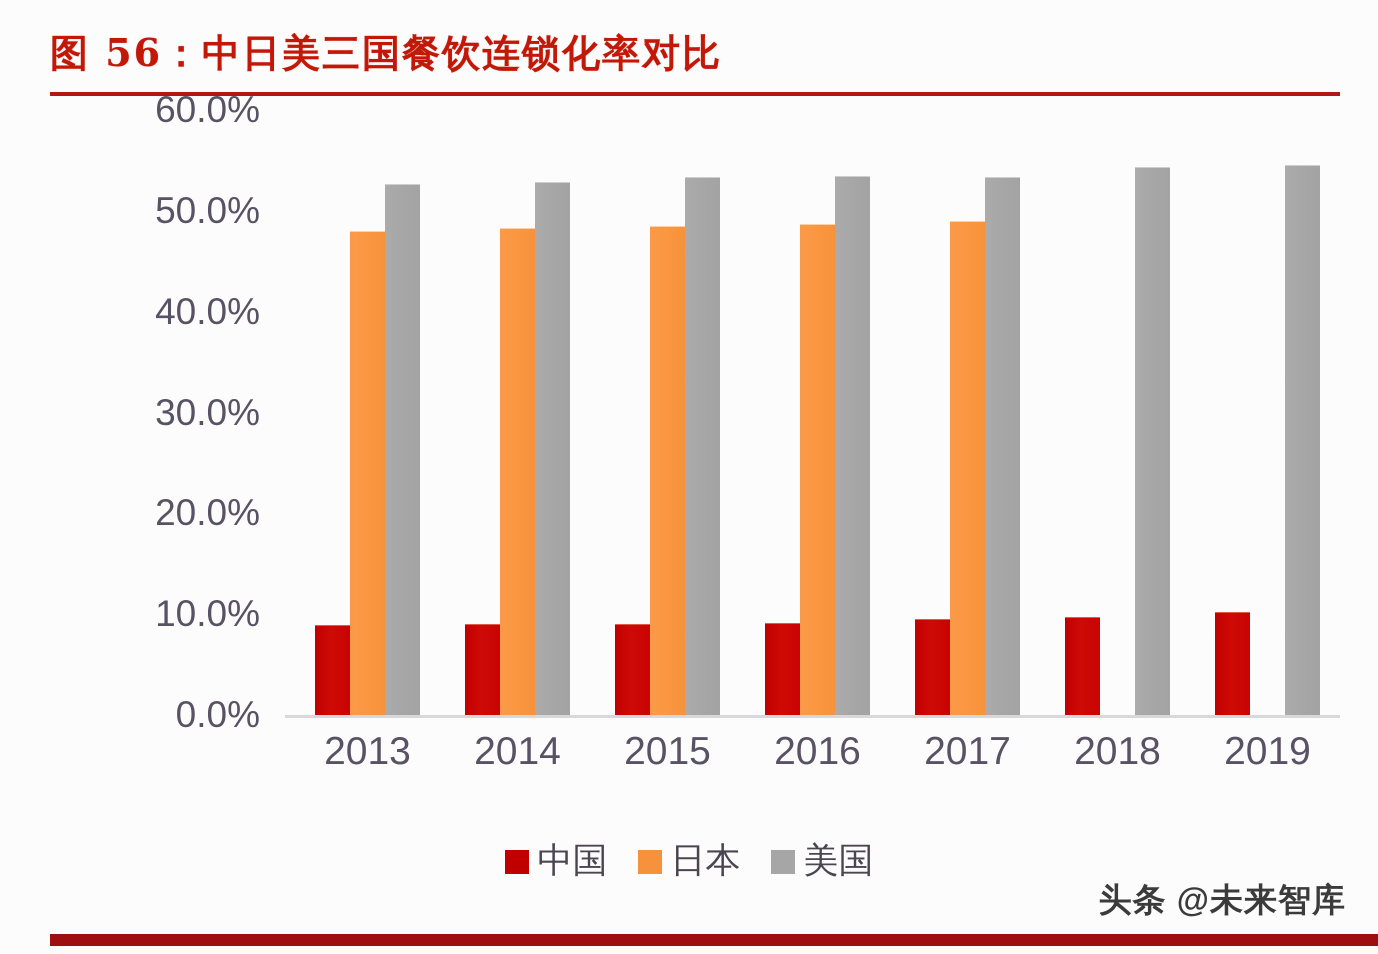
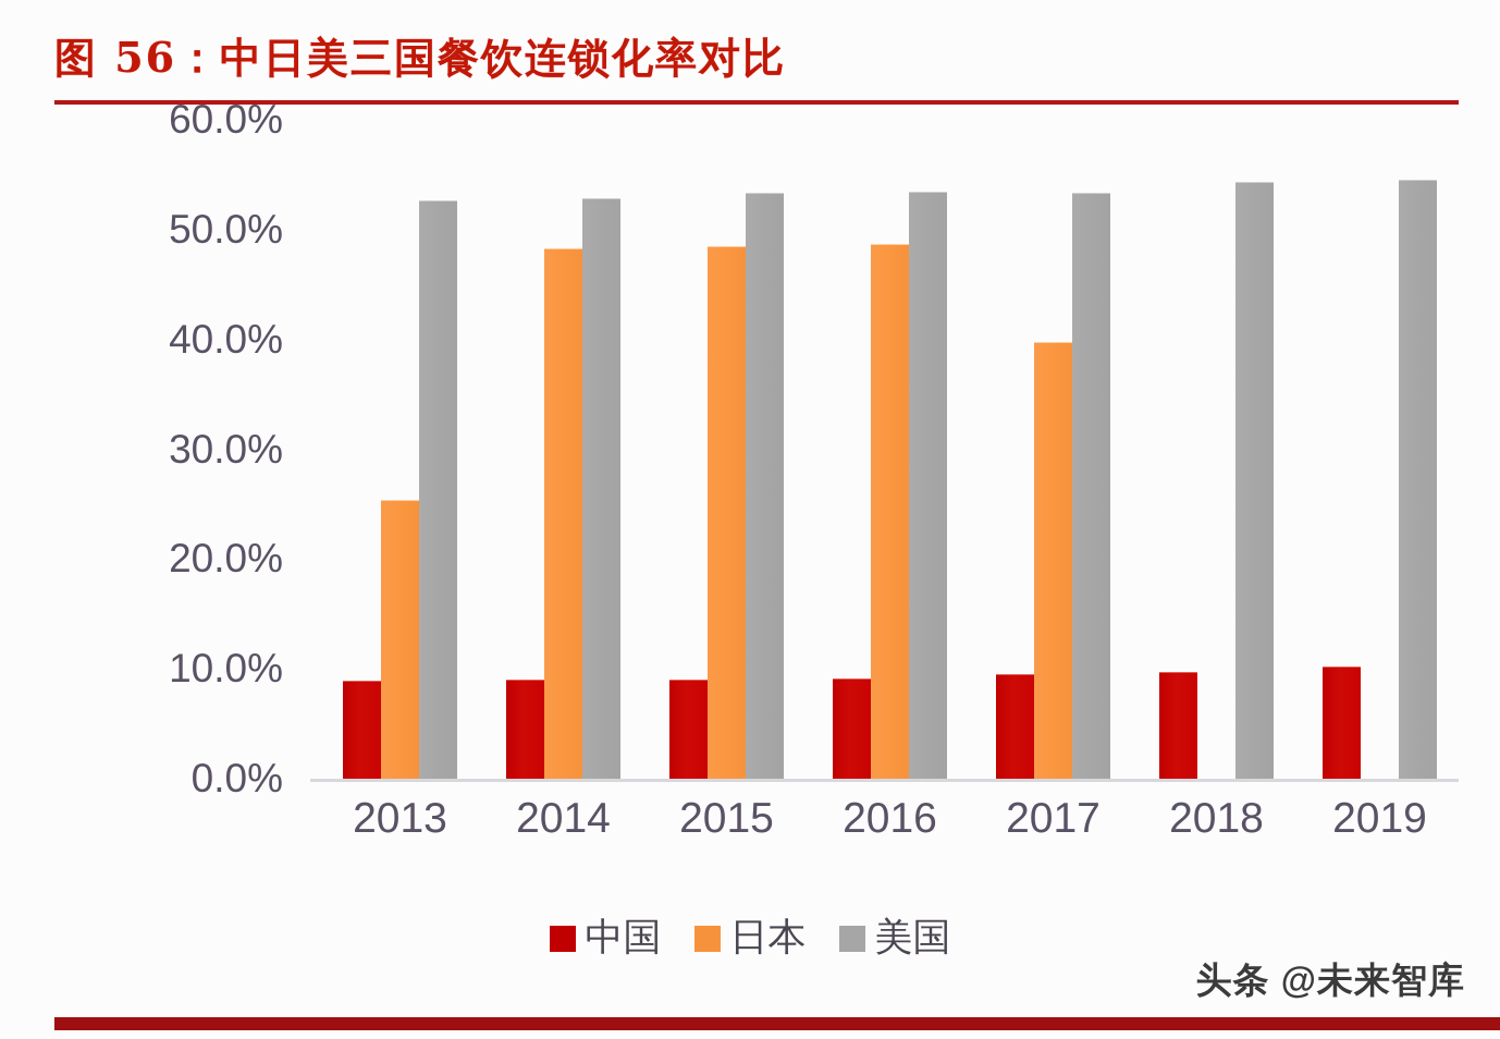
日本/2013: 48.0% -> 25.4%
日本/2017: 49.0% -> 39.8%
